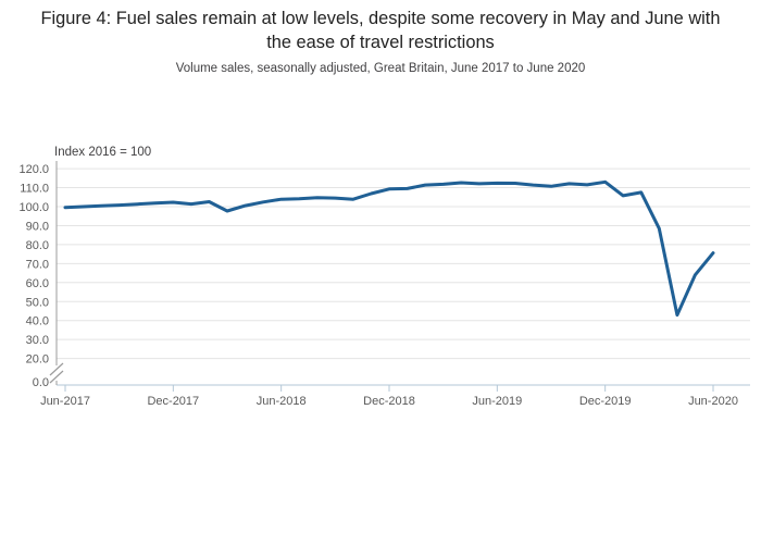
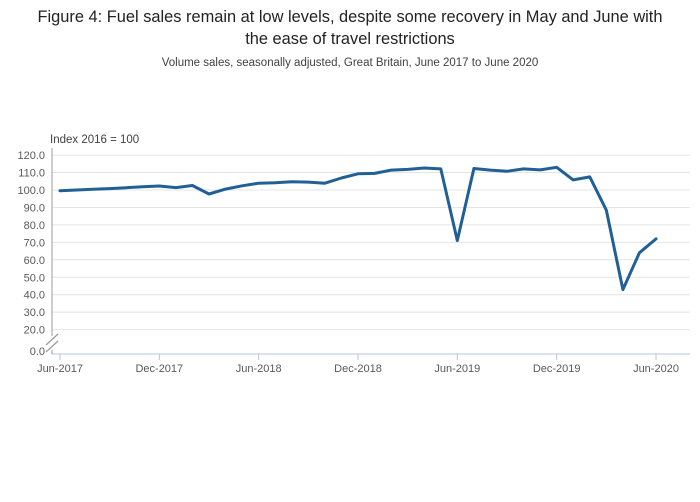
Jun-2019: 112 -> 71
Jun-2020: 76 -> 72
